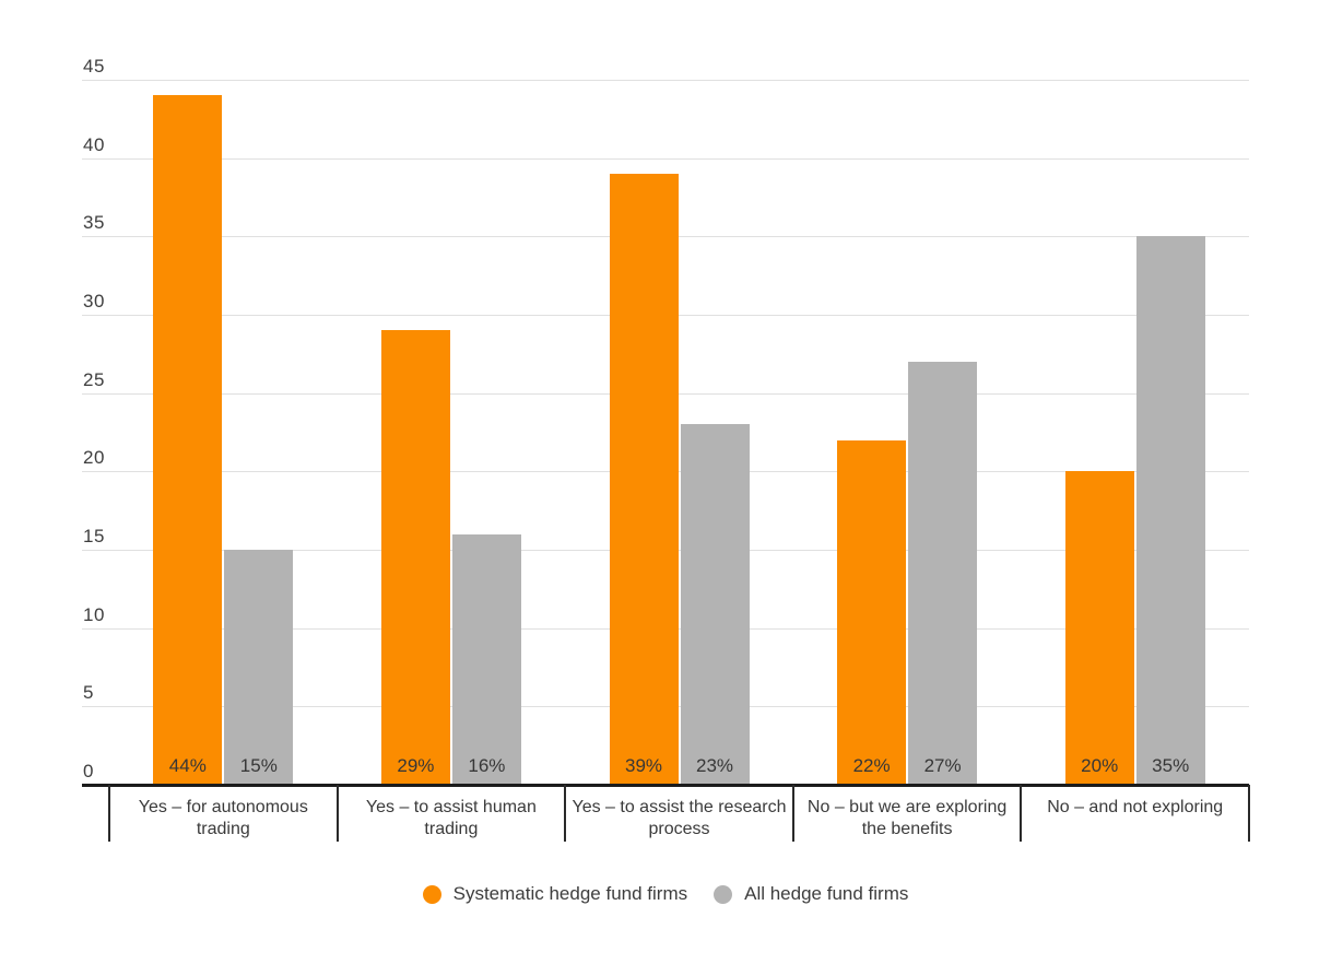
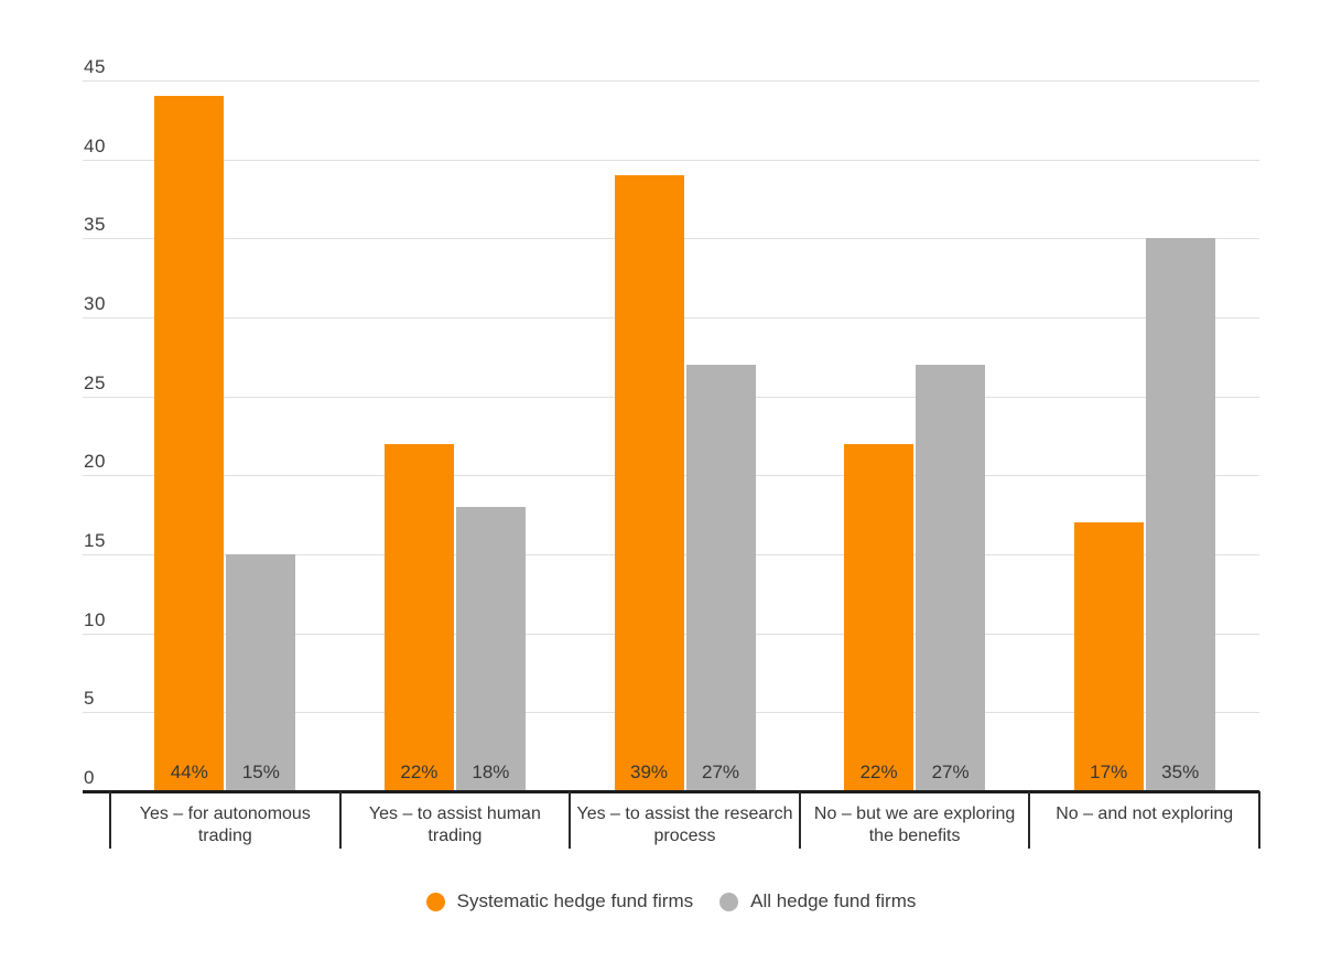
Systematic hedge fund firms/Yes – to assist human trading: 29% -> 22%
All hedge fund firms/Yes – to assist human trading: 16% -> 18%
All hedge fund firms/Yes – to assist the research process: 23% -> 27%
Systematic hedge fund firms/No – and not exploring: 20% -> 17%
